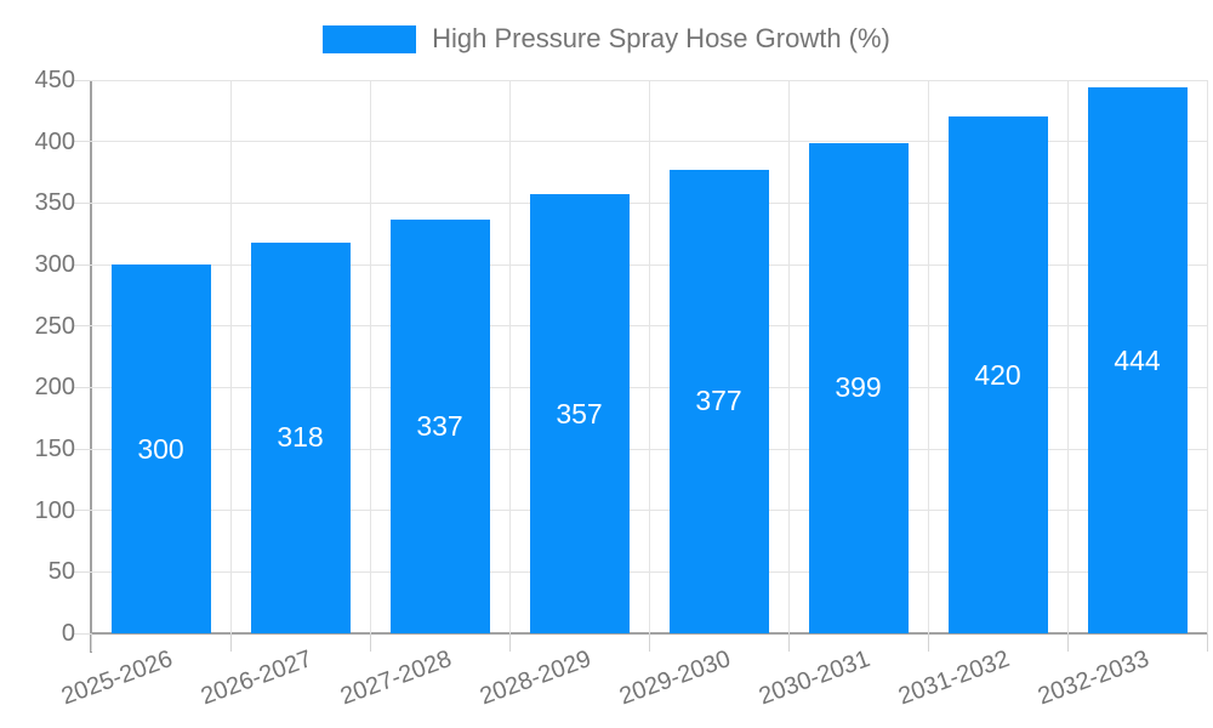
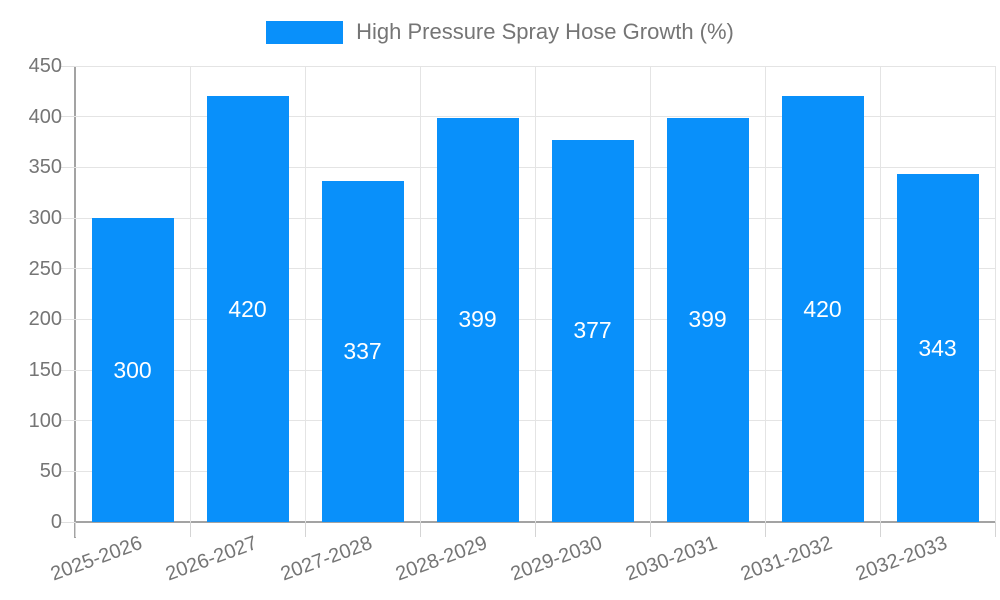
2026-2027: 318 -> 420
2028-2029: 357 -> 399
2032-2033: 444 -> 343
